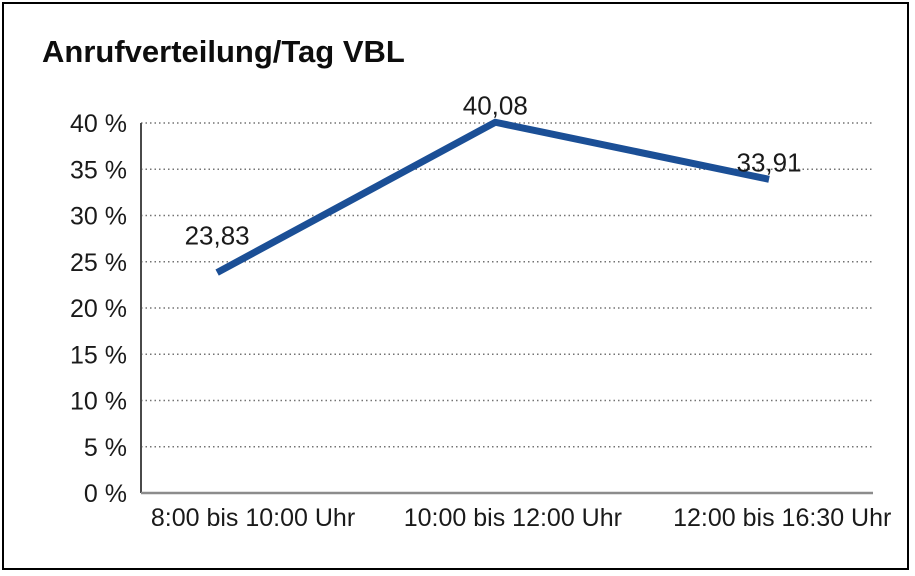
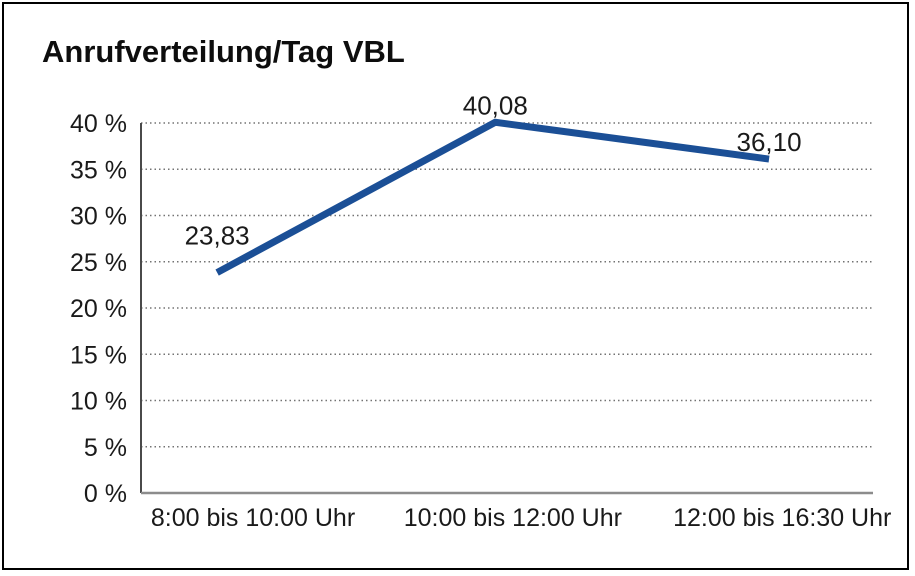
12:00 bis 16:30 Uhr: 33,91 -> 36,10
